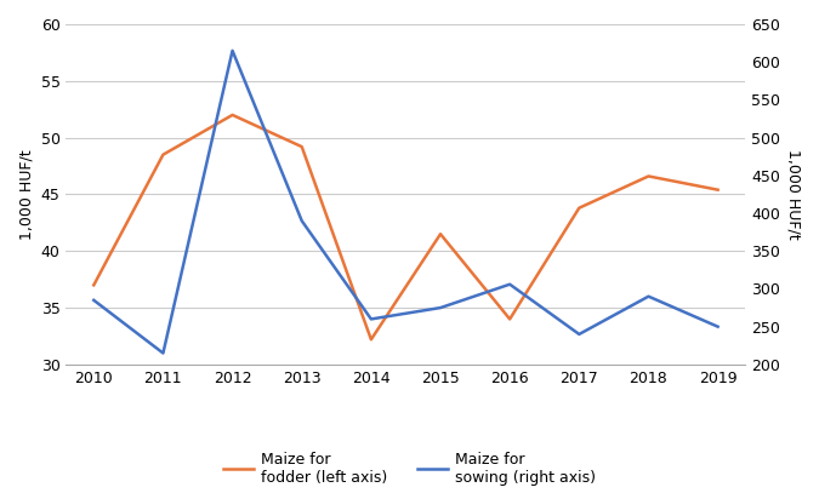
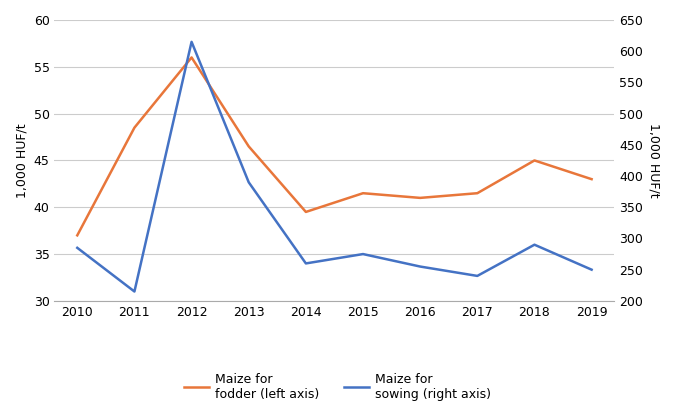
Maize for fodder (left axis)/2012: 52.0 -> 56.0
Maize for fodder (left axis)/2013: 49.2 -> 46.5
Maize for fodder (left axis)/2014: 32.2 -> 39.5
Maize for fodder (left axis)/2016: 34.0 -> 41.0
Maize for sowing (right axis)/2016: 306 -> 255
Maize for fodder (left axis)/2017: 43.8 -> 41.5
Maize for fodder (left axis)/2018: 46.6 -> 45.0
Maize for fodder (left axis)/2019: 45.4 -> 43.0
